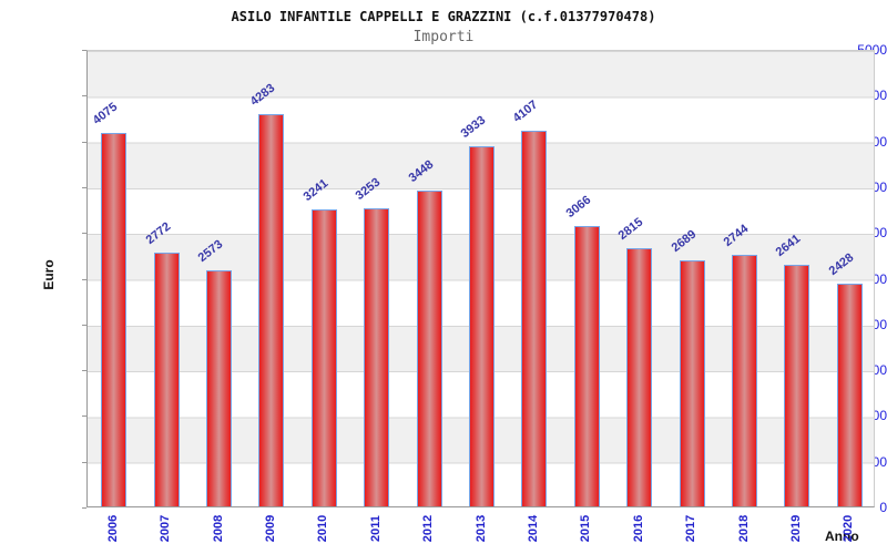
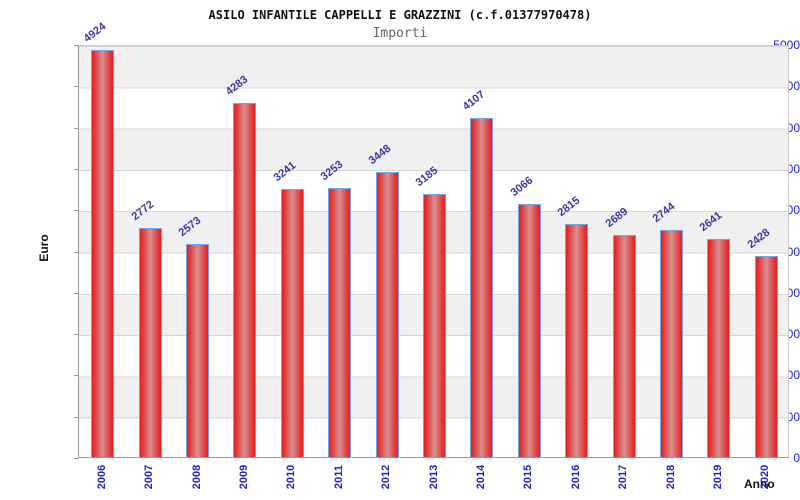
2006: 4075 -> 4924
2013: 3933 -> 3185
